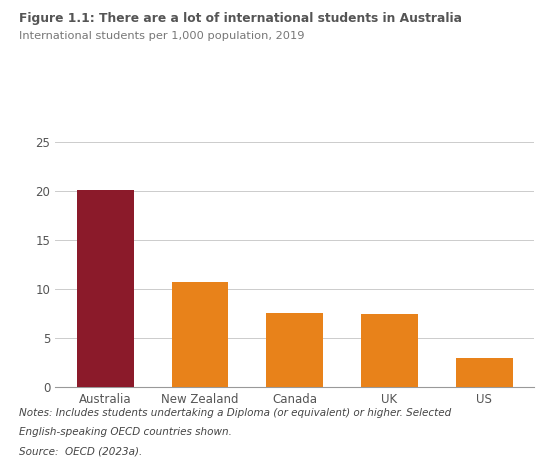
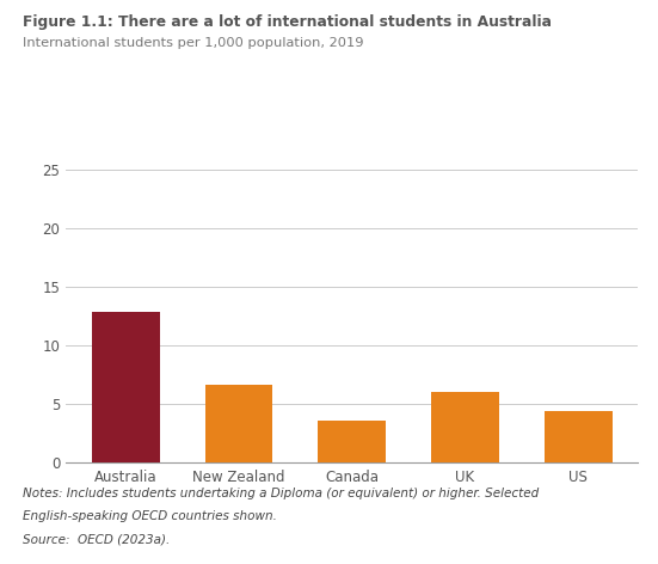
Australia: 20.1 -> 12.8
New Zealand: 10.7 -> 6.6
Canada: 7.5 -> 3.6
UK: 7.4 -> 6.0
US: 3.0 -> 4.4
